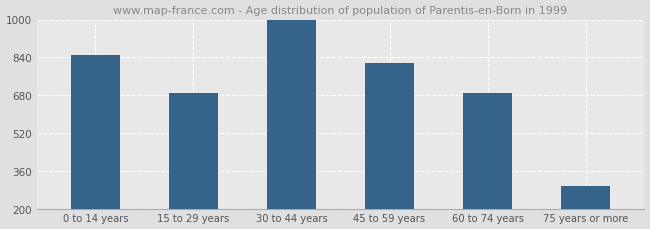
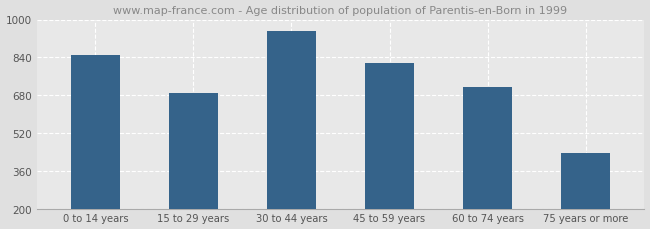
30 to 44 years: 998 -> 950
60 to 74 years: 688 -> 715
75 years or more: 296 -> 435
